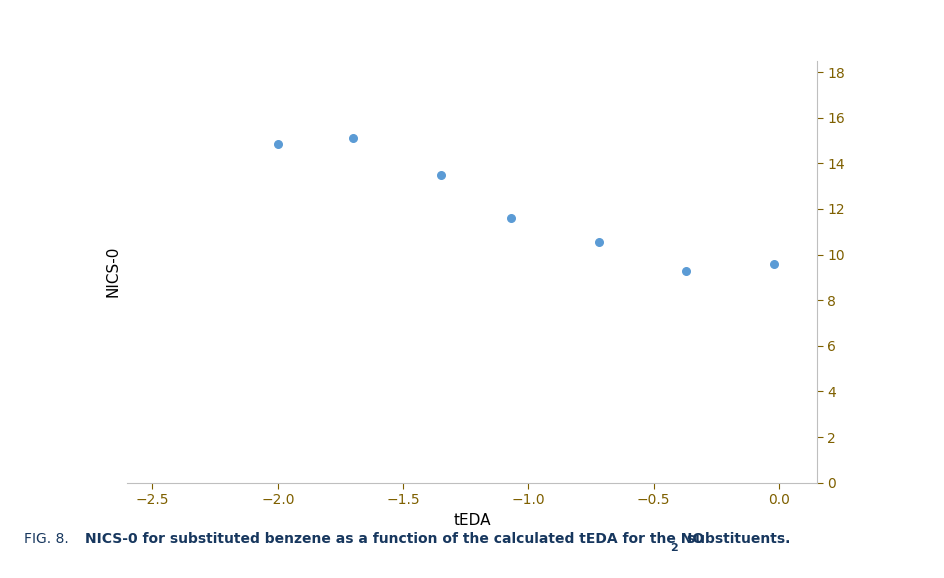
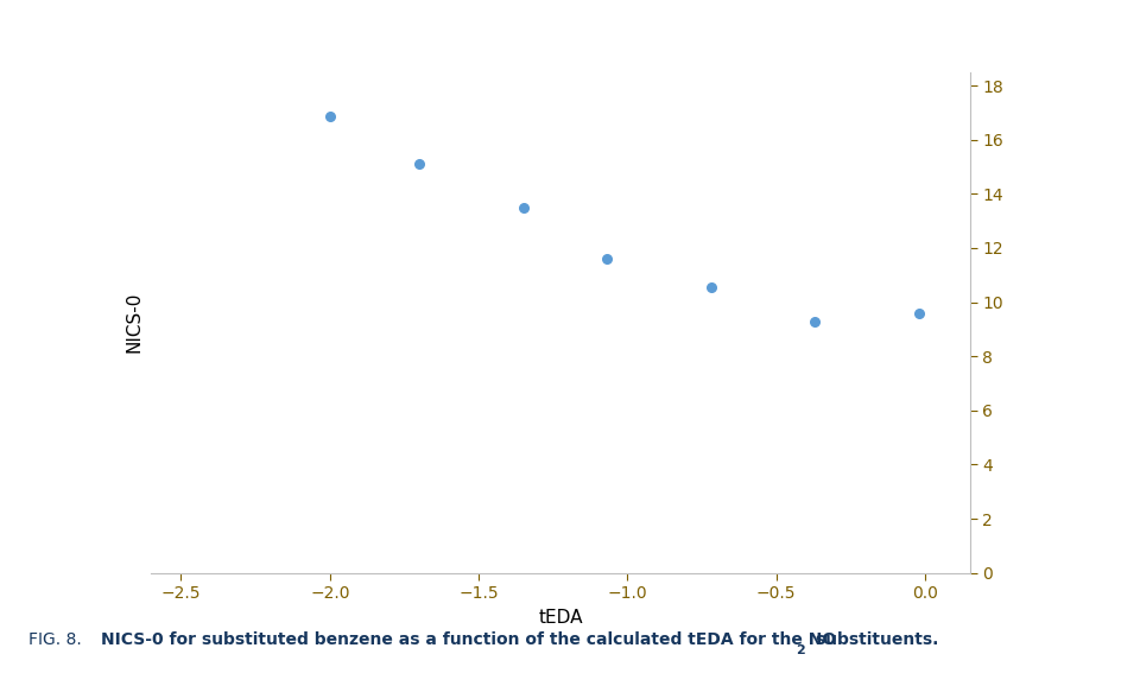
−2.0: 14.85 -> 16.85
